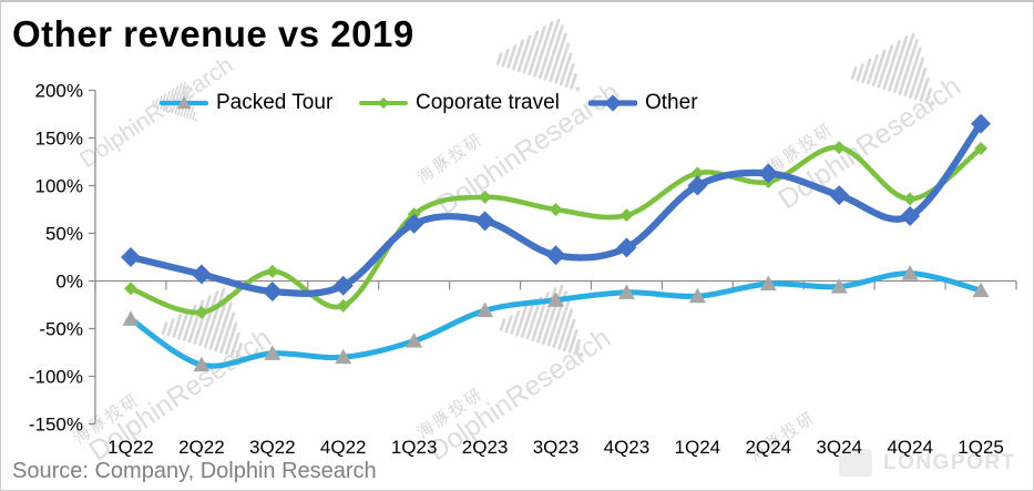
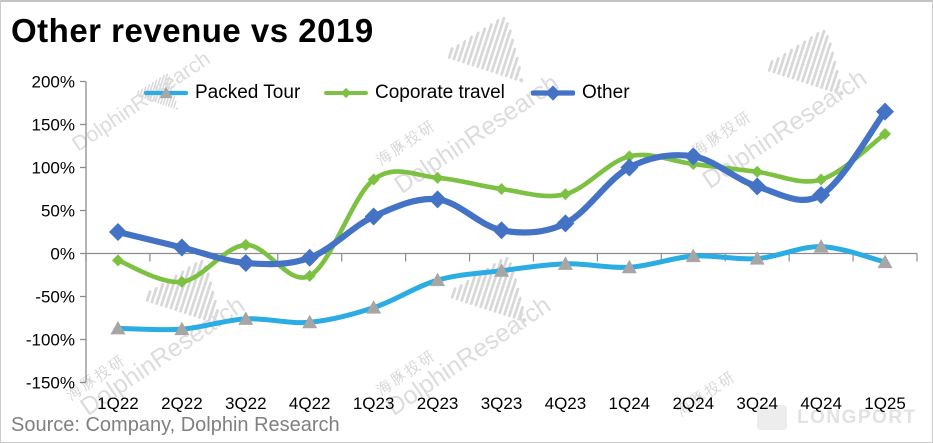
Packed Tour/1Q22: -40% -> -90%
Coporate travel/1Q23: 70% -> 90%
Other/1Q23: 60% -> 40%
Coporate travel/3Q24: 140% -> 100%
Other/3Q24: 90% -> 80%
